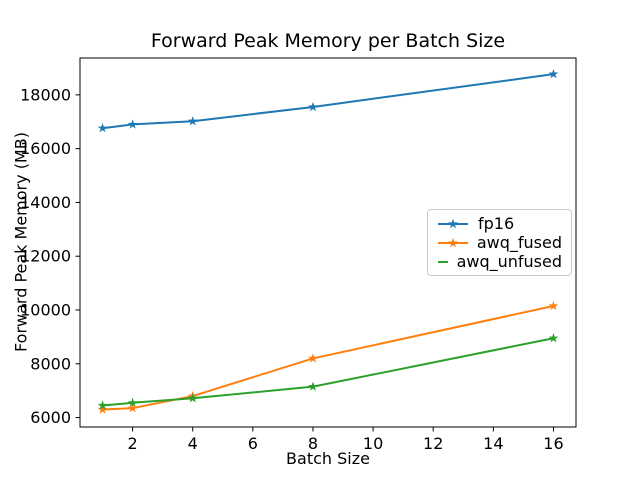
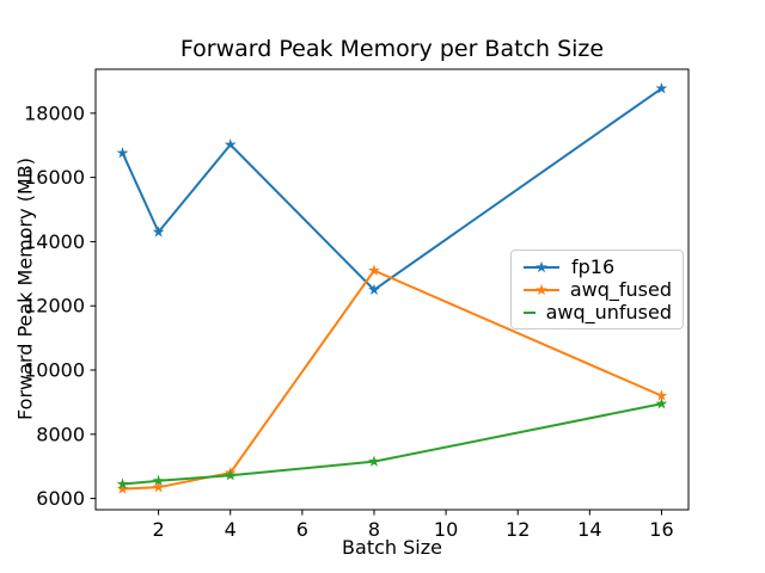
fp16/2: 16900 -> 14300
fp16/8: 17600 -> 12500
awq_fused/8: 8200 -> 13100
awq_fused/16: 10200 -> 9200
